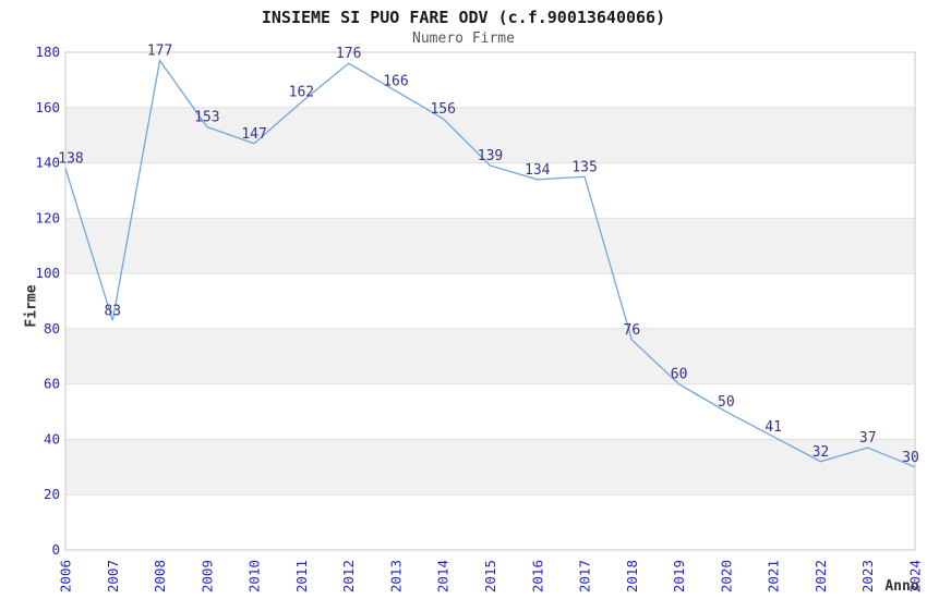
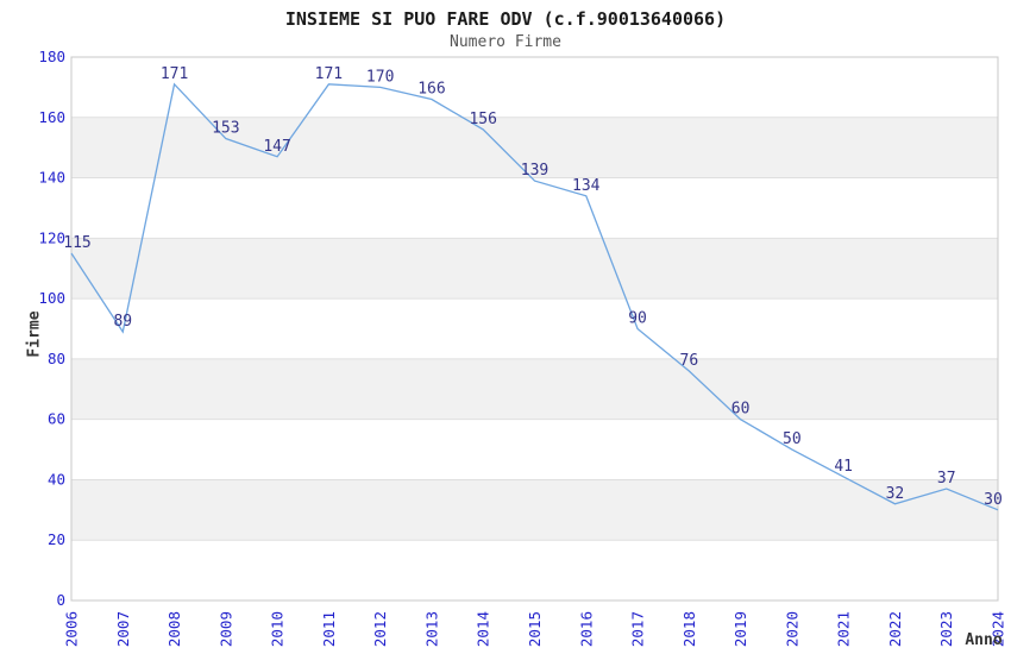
2006: 138 -> 115
2007: 83 -> 89
2008: 177 -> 171
2011: 162 -> 171
2012: 176 -> 170
2017: 135 -> 90
